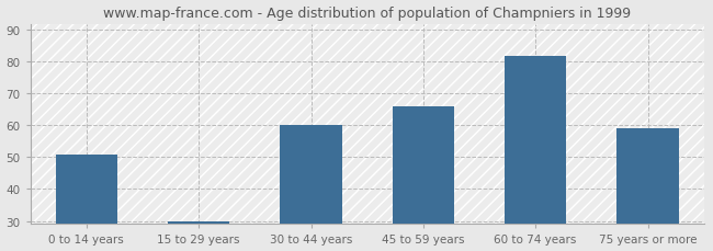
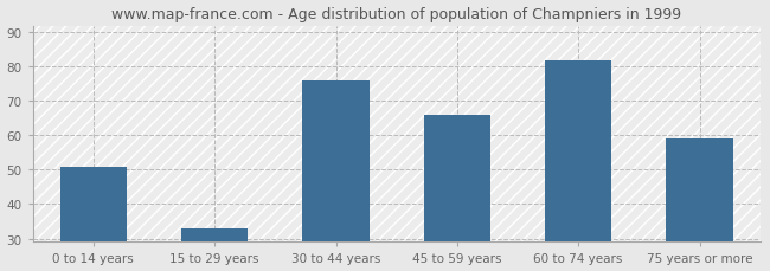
15 to 29 years: 30 -> 33
30 to 44 years: 60 -> 76
